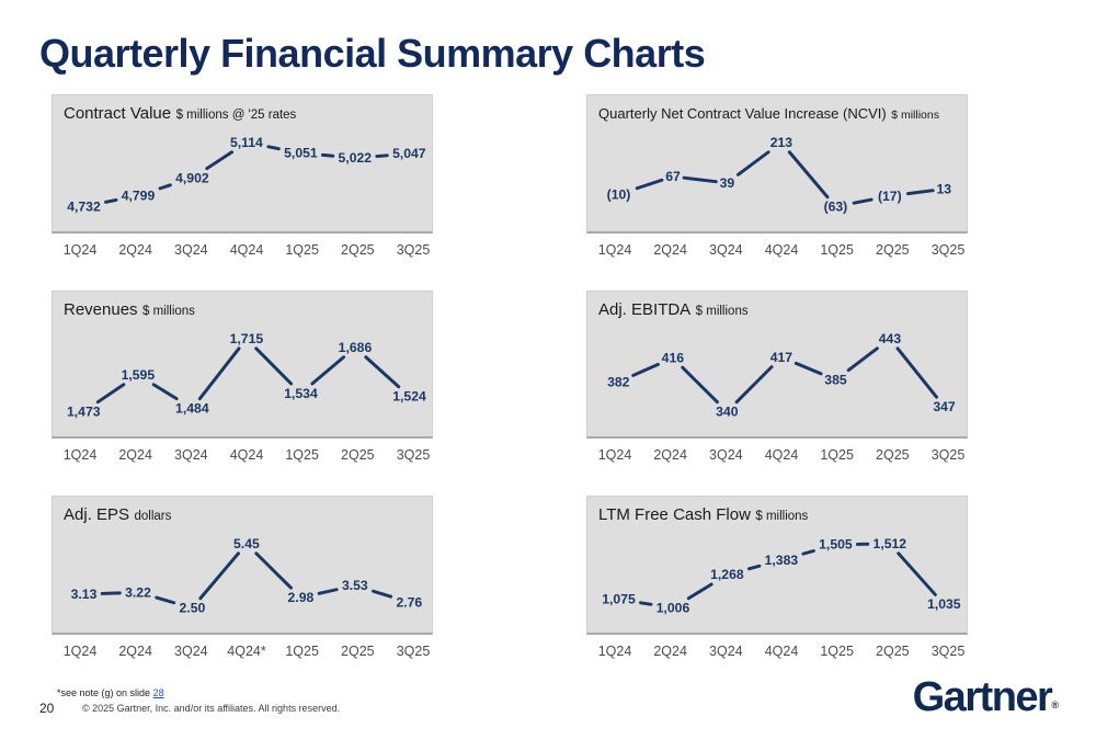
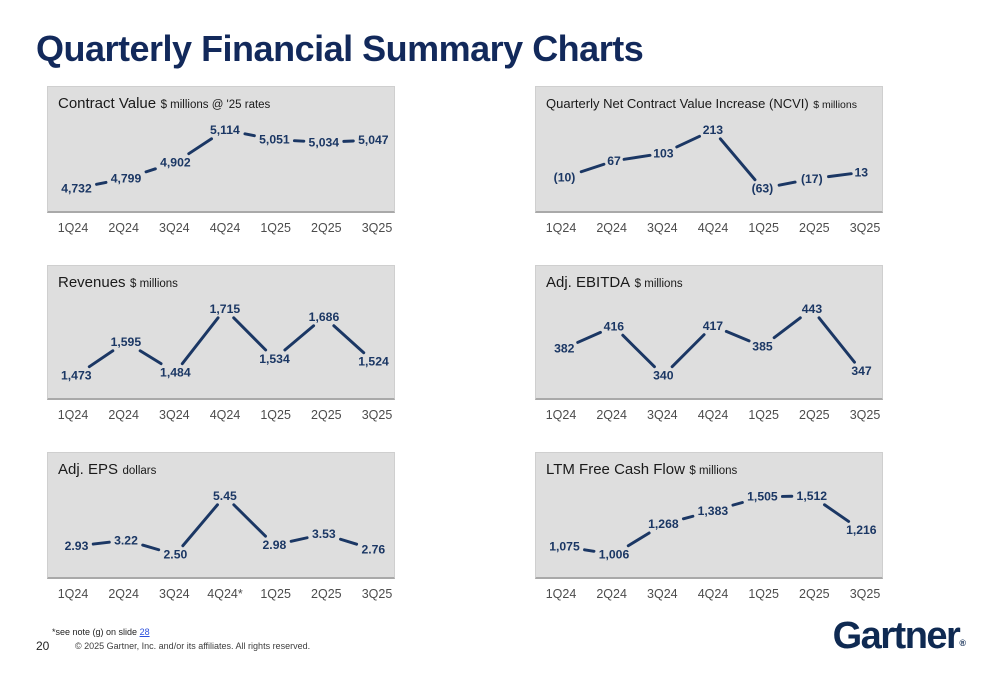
Contract Value/2Q25: 5,022 -> 5,034
Quarterly Net Contract Value Increase (NCVI)/3Q24: 39 -> 103
Adj. EPS/1Q24: 3.13 -> 2.93
LTM Free Cash Flow/3Q25: 1,035 -> 1,216
